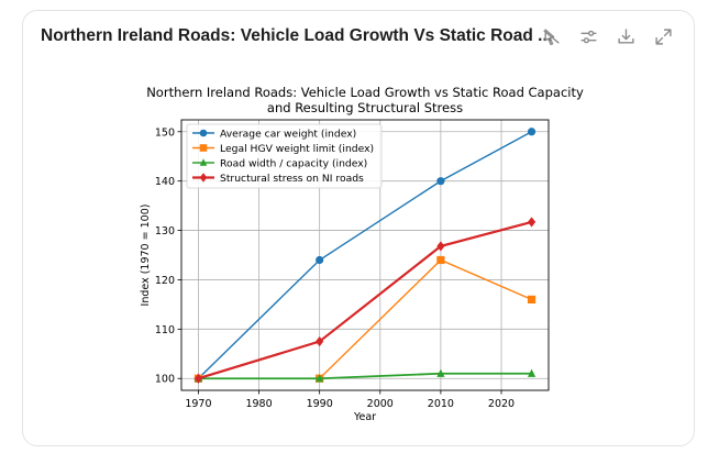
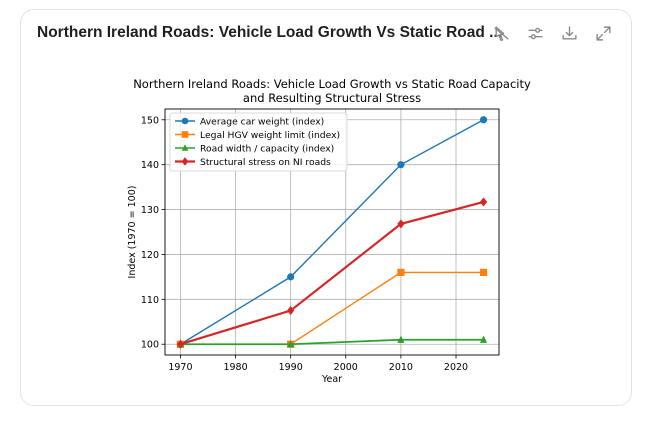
Average car weight (index)/1990: 124 -> 115
Legal HGV weight limit (index)/2010: 124 -> 116
